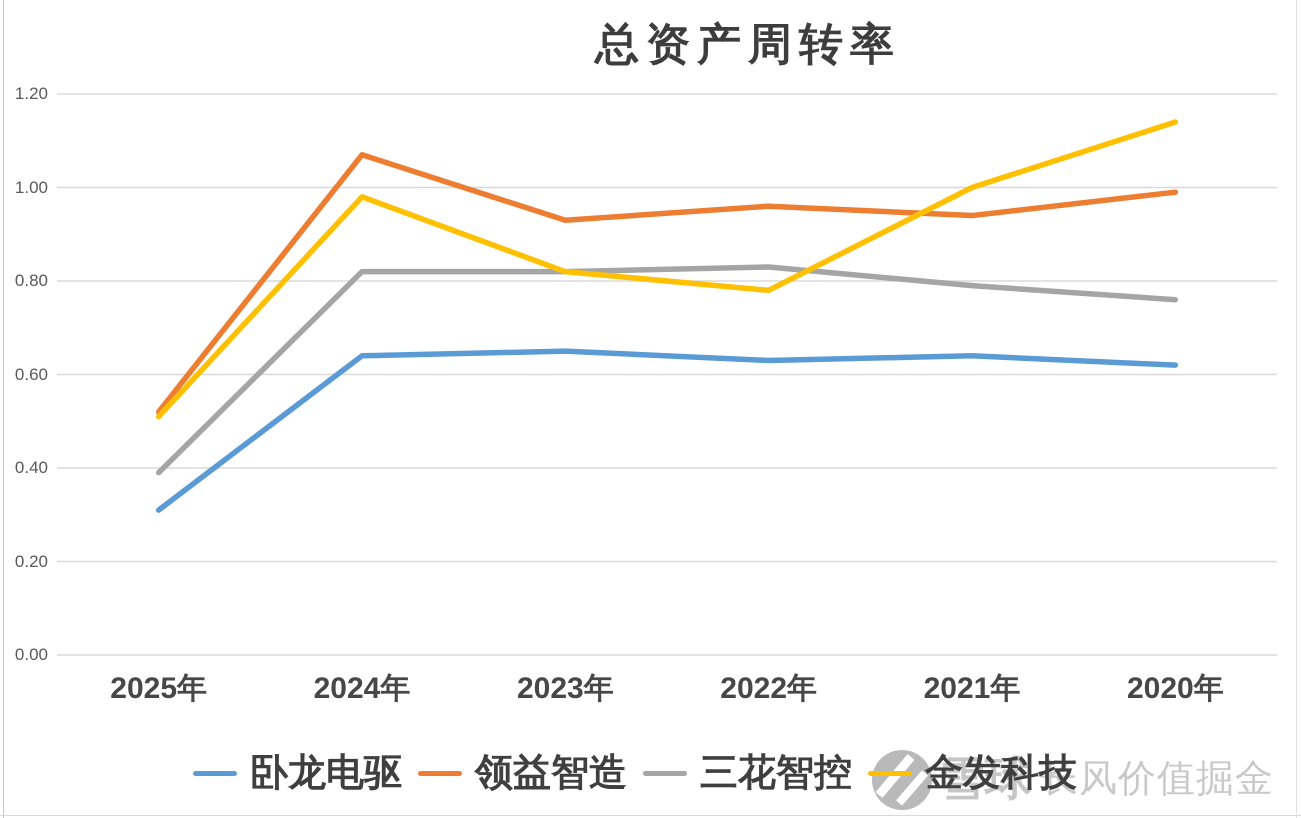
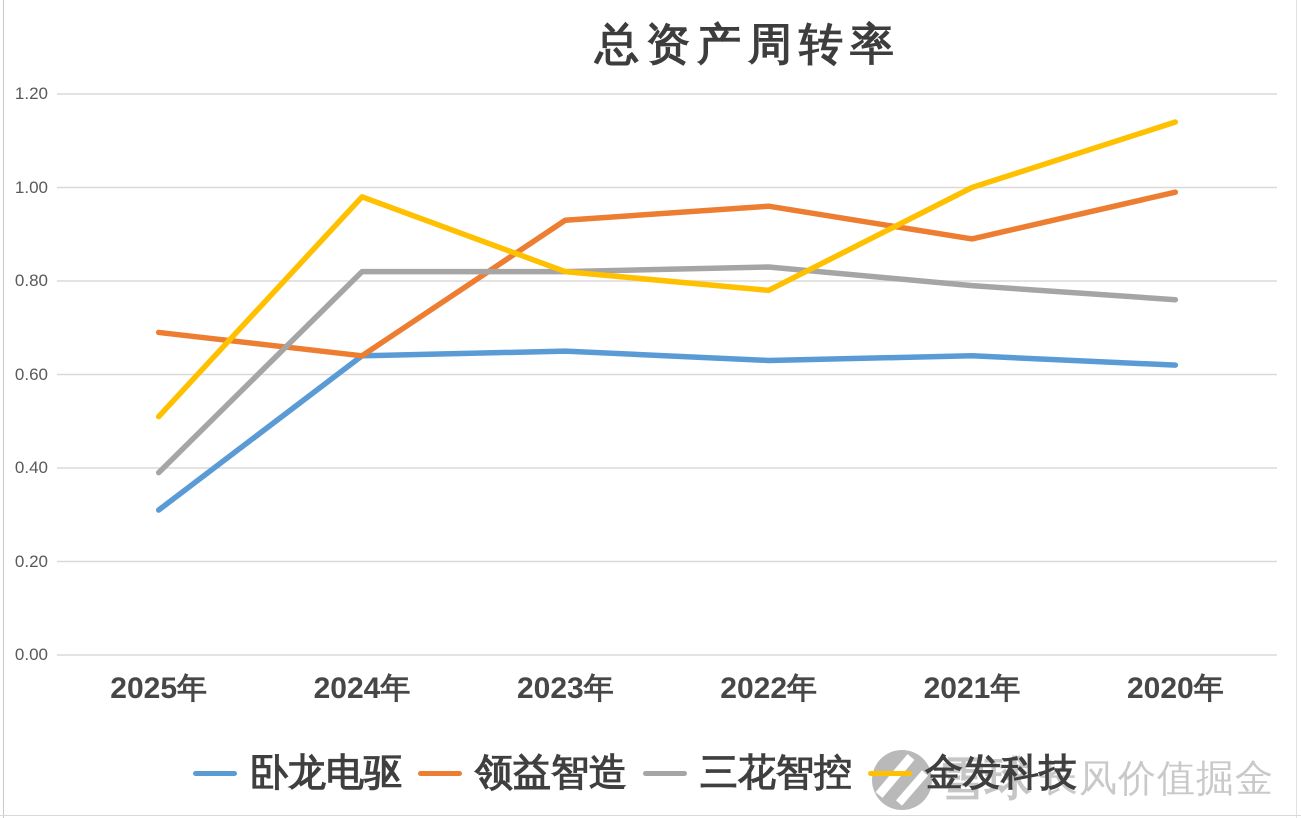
领益智造/2025年: 0.52 -> 0.69
领益智造/2024年: 1.07 -> 0.64
领益智造/2021年: 0.94 -> 0.89
